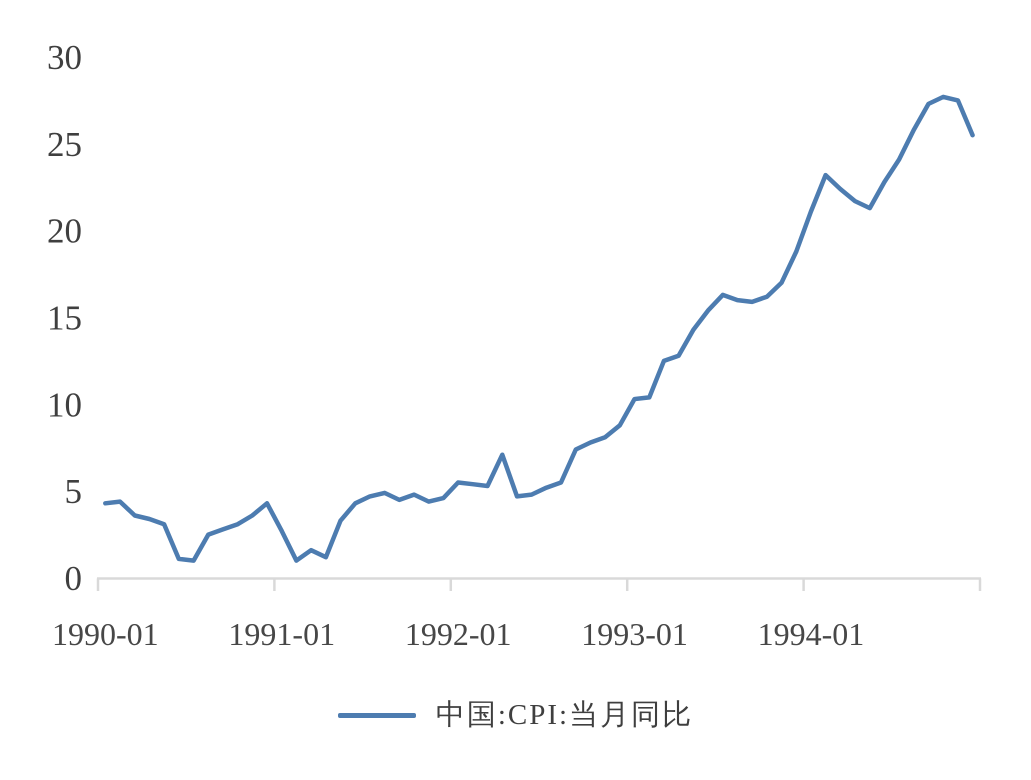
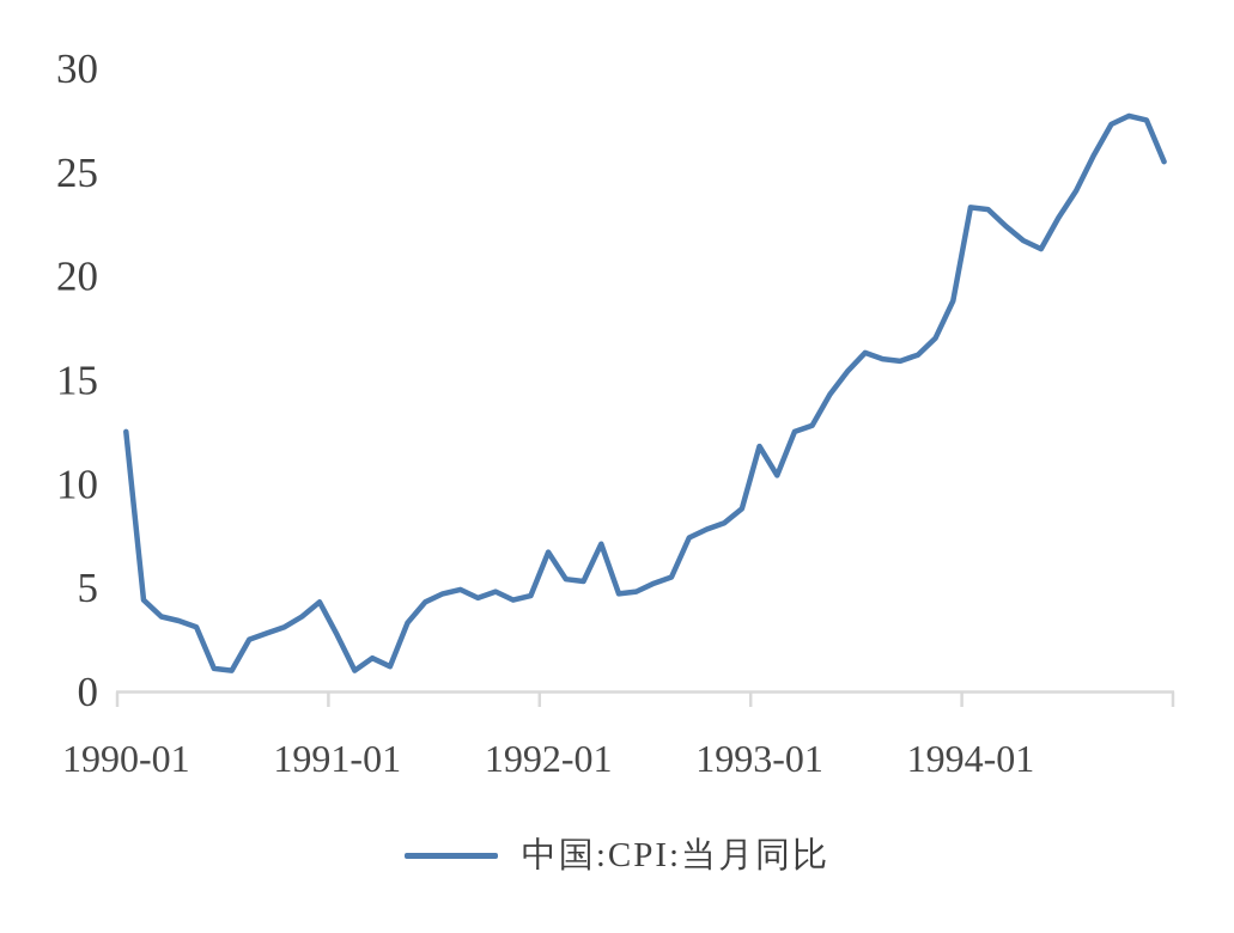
1990-01: 4.3 -> 12.5
1992-01: 5.5 -> 6.7
1993-01: 10.3 -> 11.8
1994-01: 21.1 -> 23.3
